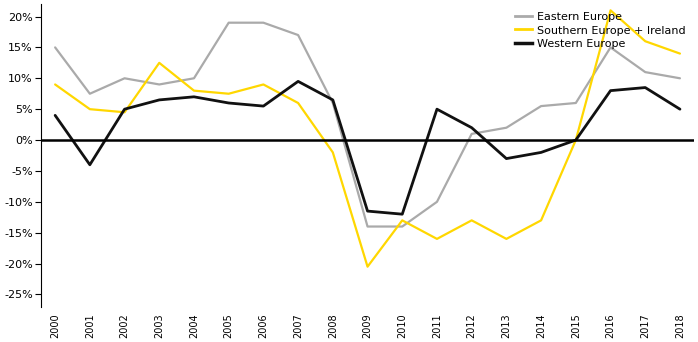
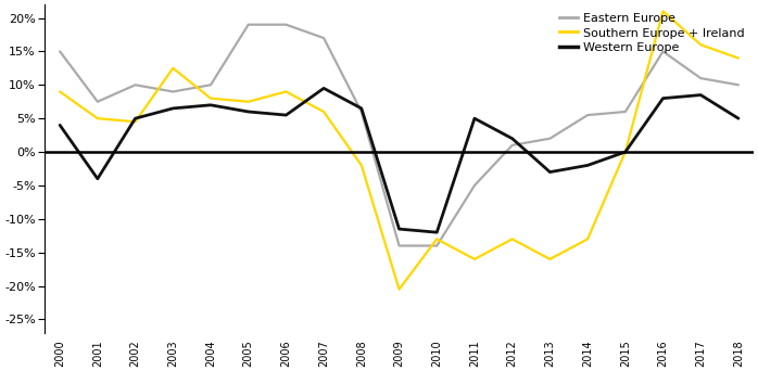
Eastern Europe/2011: -10.0% -> -5.0%
